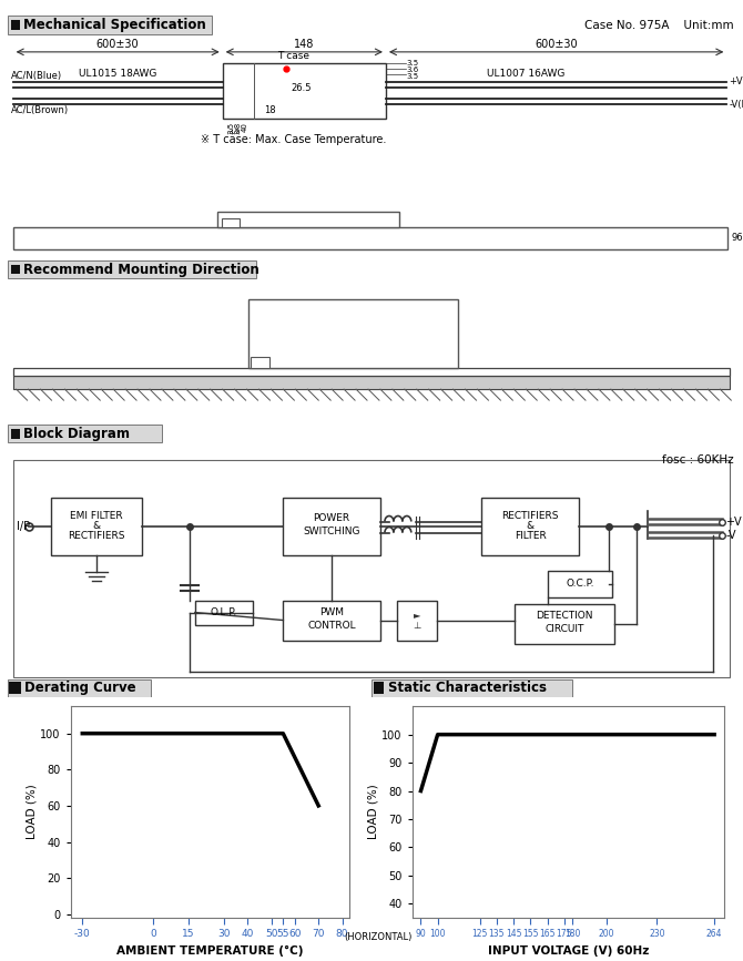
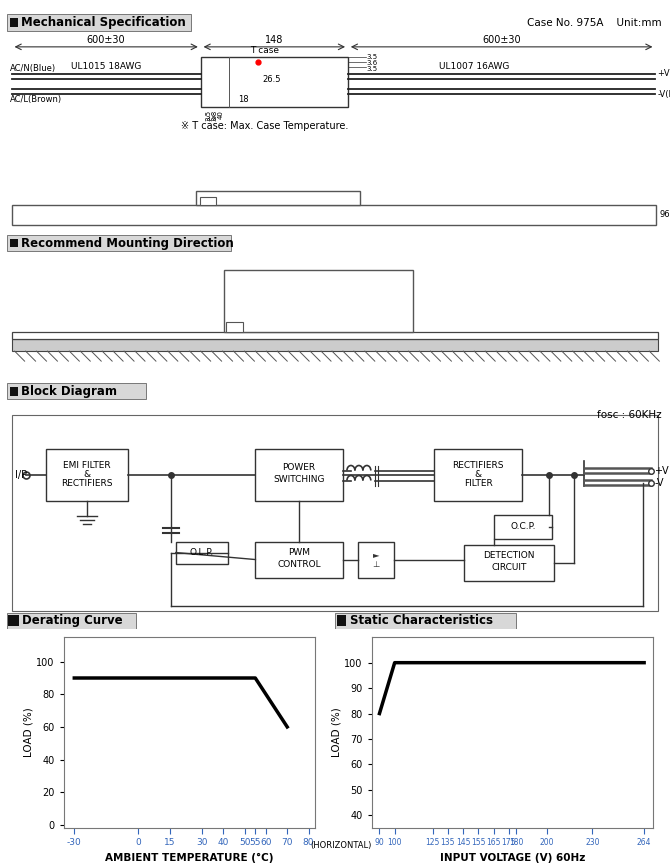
-30: 100 -> 90
55: 100 -> 90
